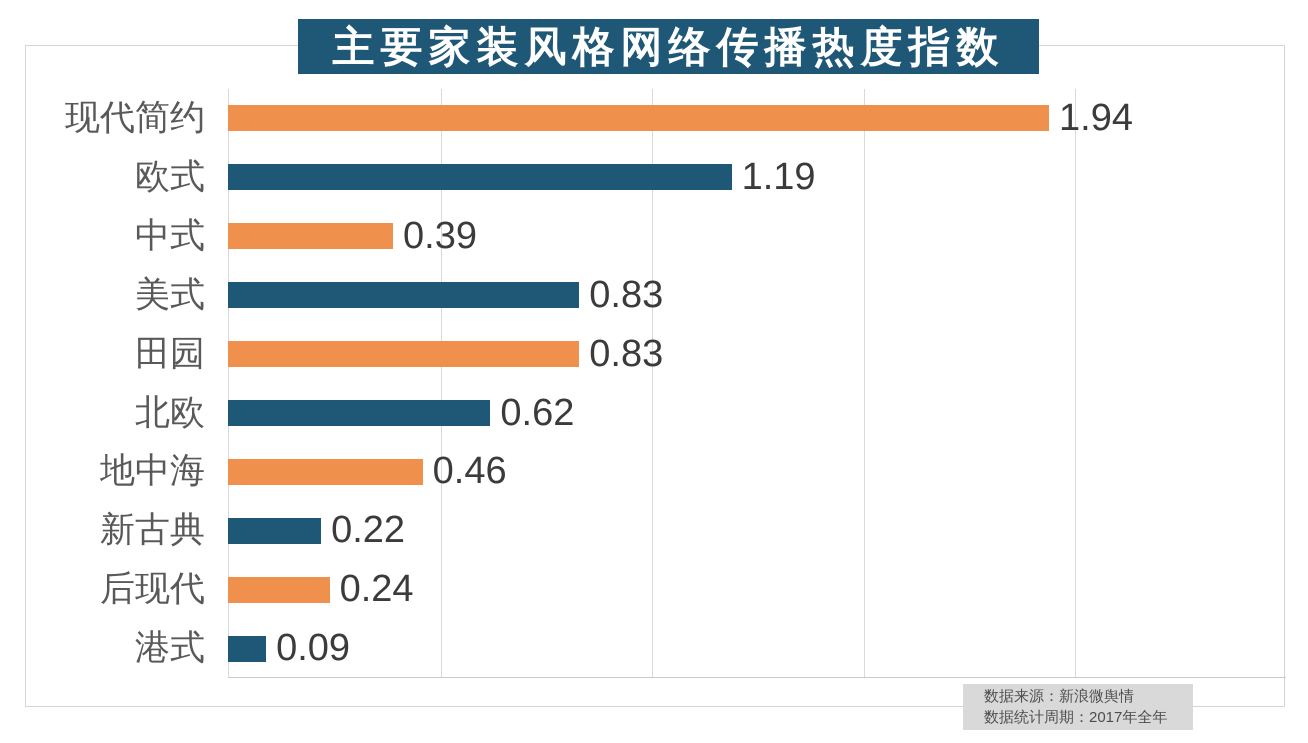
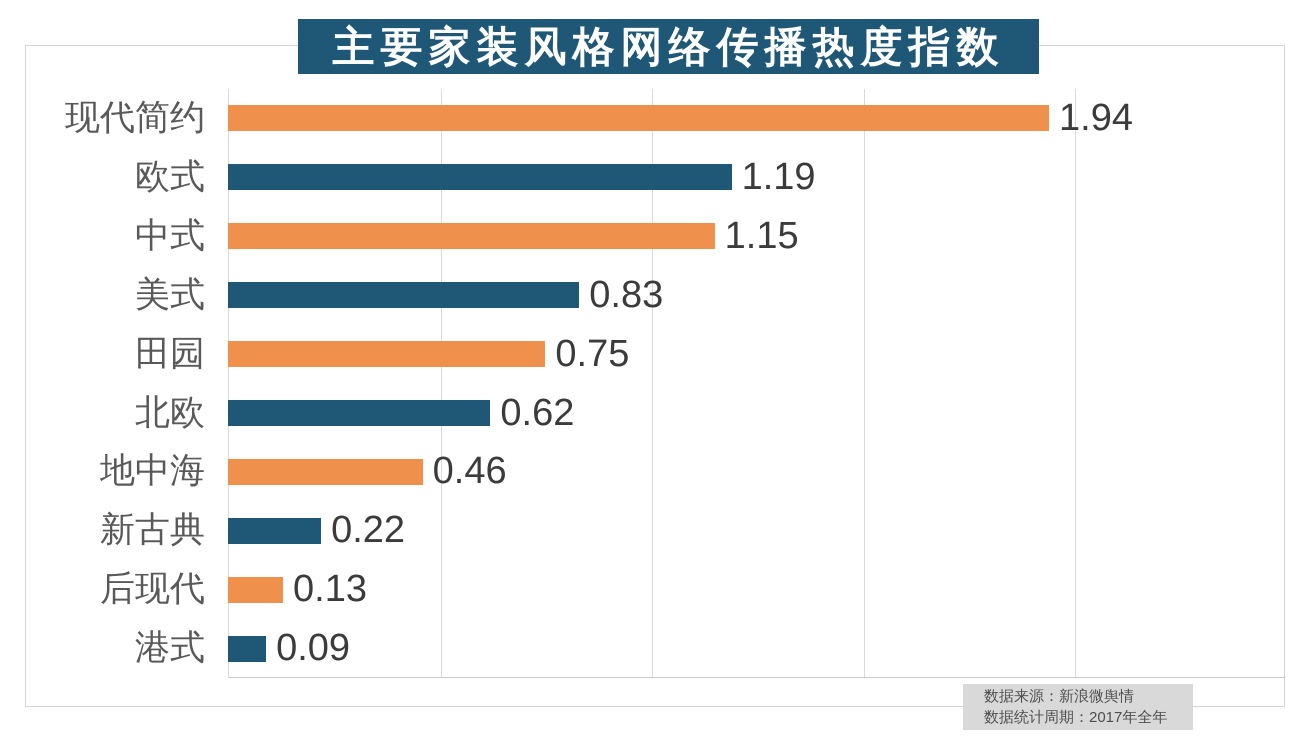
中式: 0.39 -> 1.15
田园: 0.83 -> 0.75
后现代: 0.24 -> 0.13
